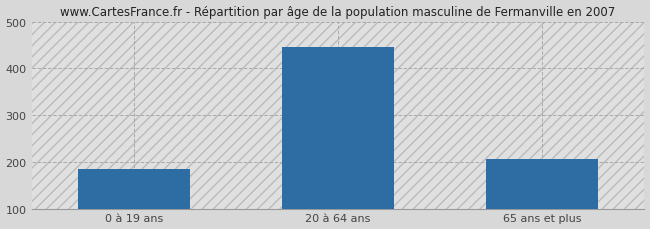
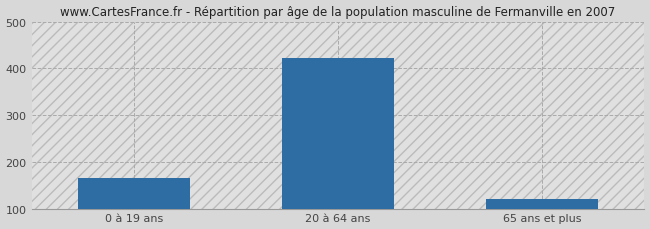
0 à 19 ans: 185 -> 165
20 à 64 ans: 445 -> 422
65 ans et plus: 205 -> 120
